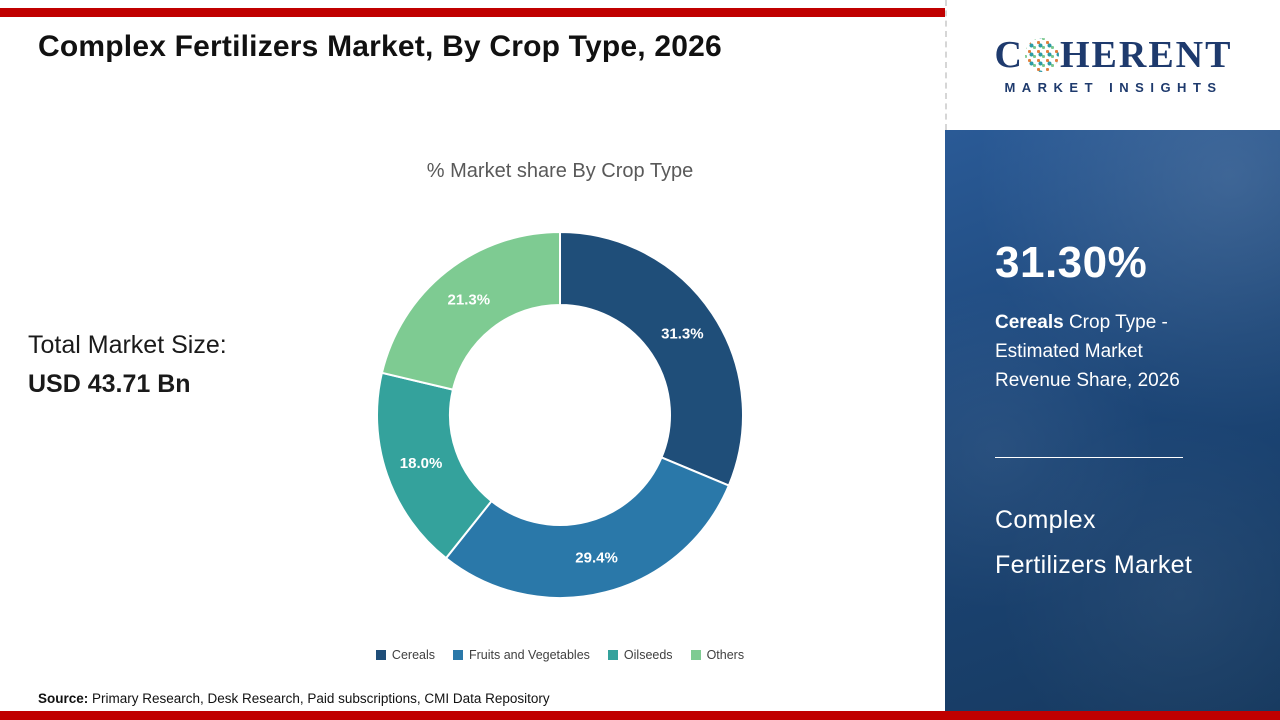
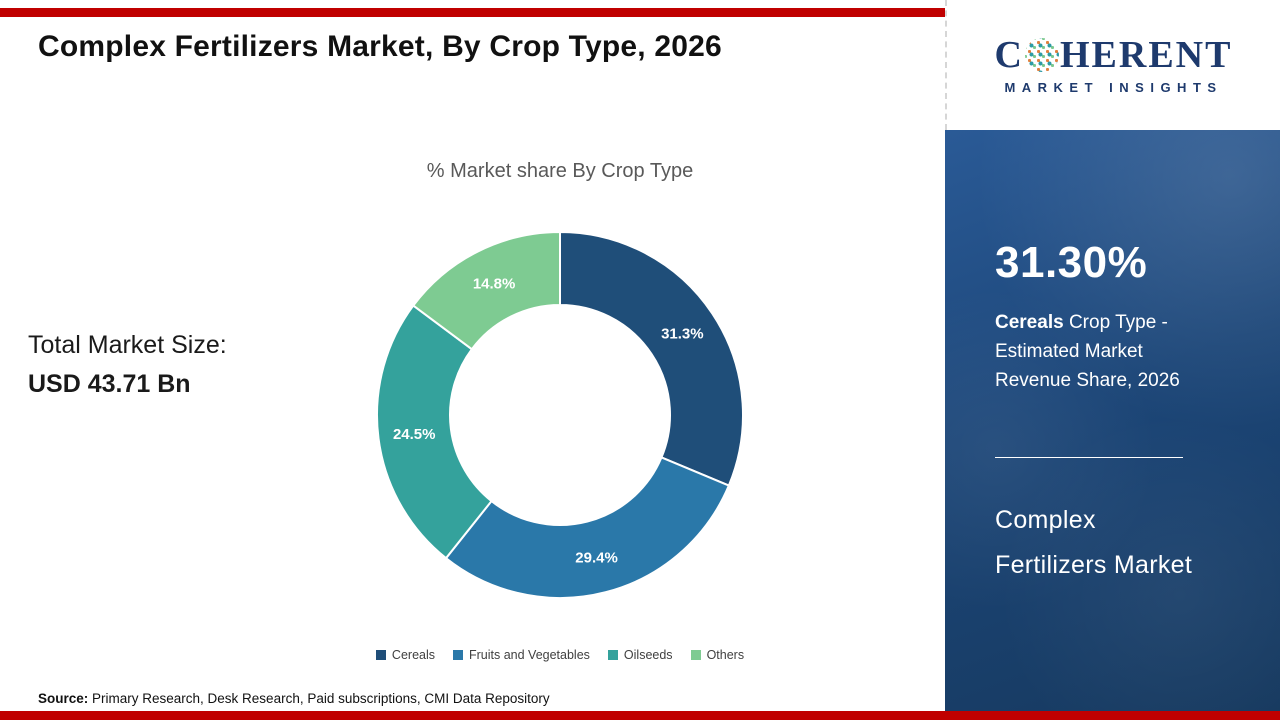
Oilseeds: 18.0% -> 24.5%
Others: 21.3% -> 14.8%
